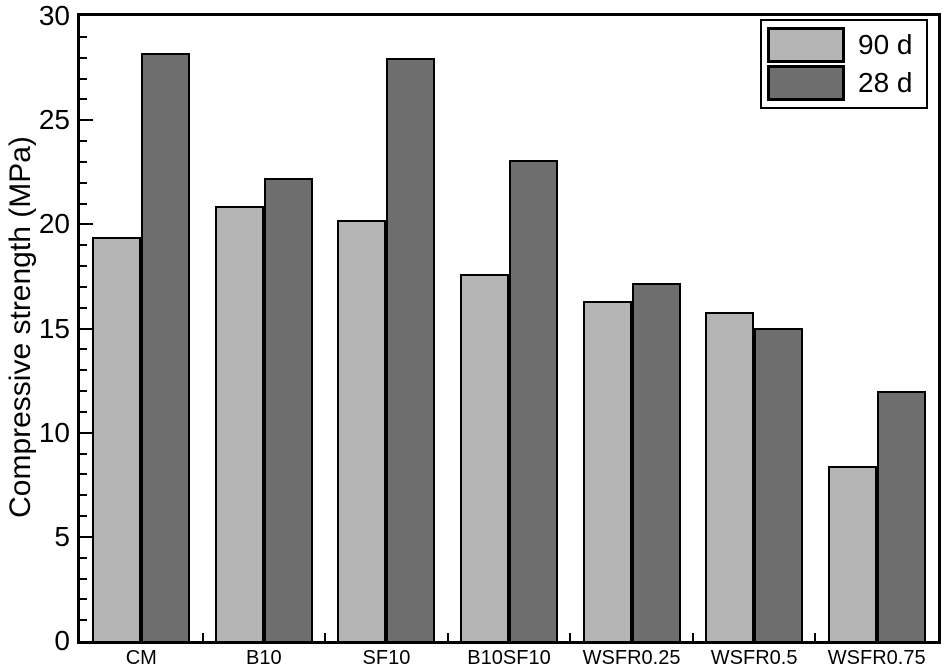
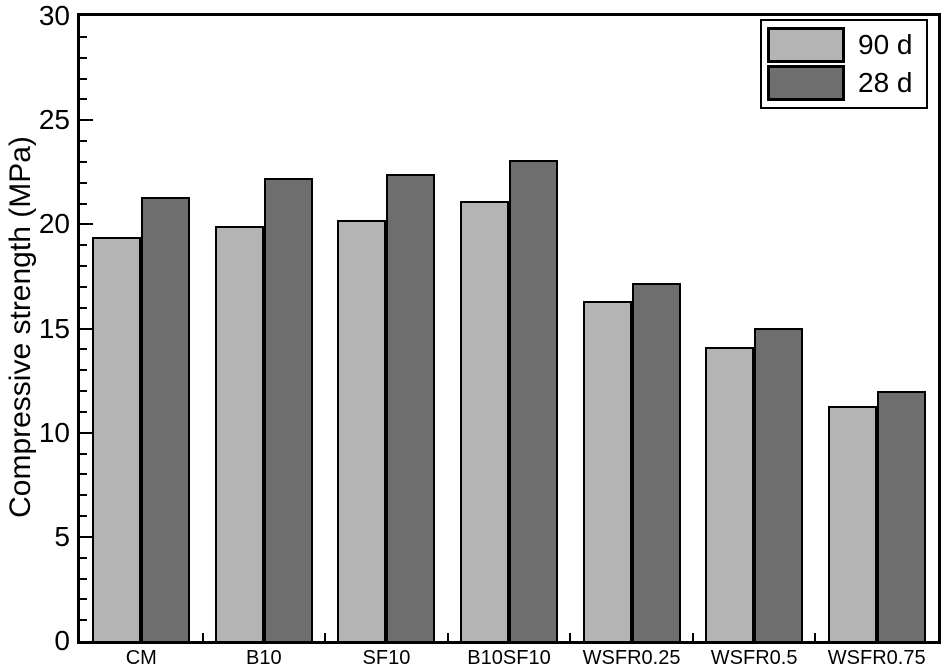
28 d/CM: 28.2 -> 21.3
90 d/B10: 20.9 -> 19.9
28 d/SF10: 28.0 -> 22.4
90 d/B10SF10: 17.6 -> 21.1
90 d/WSFR0.5: 15.8 -> 14.1
90 d/WSFR0.75: 8.4 -> 11.3
